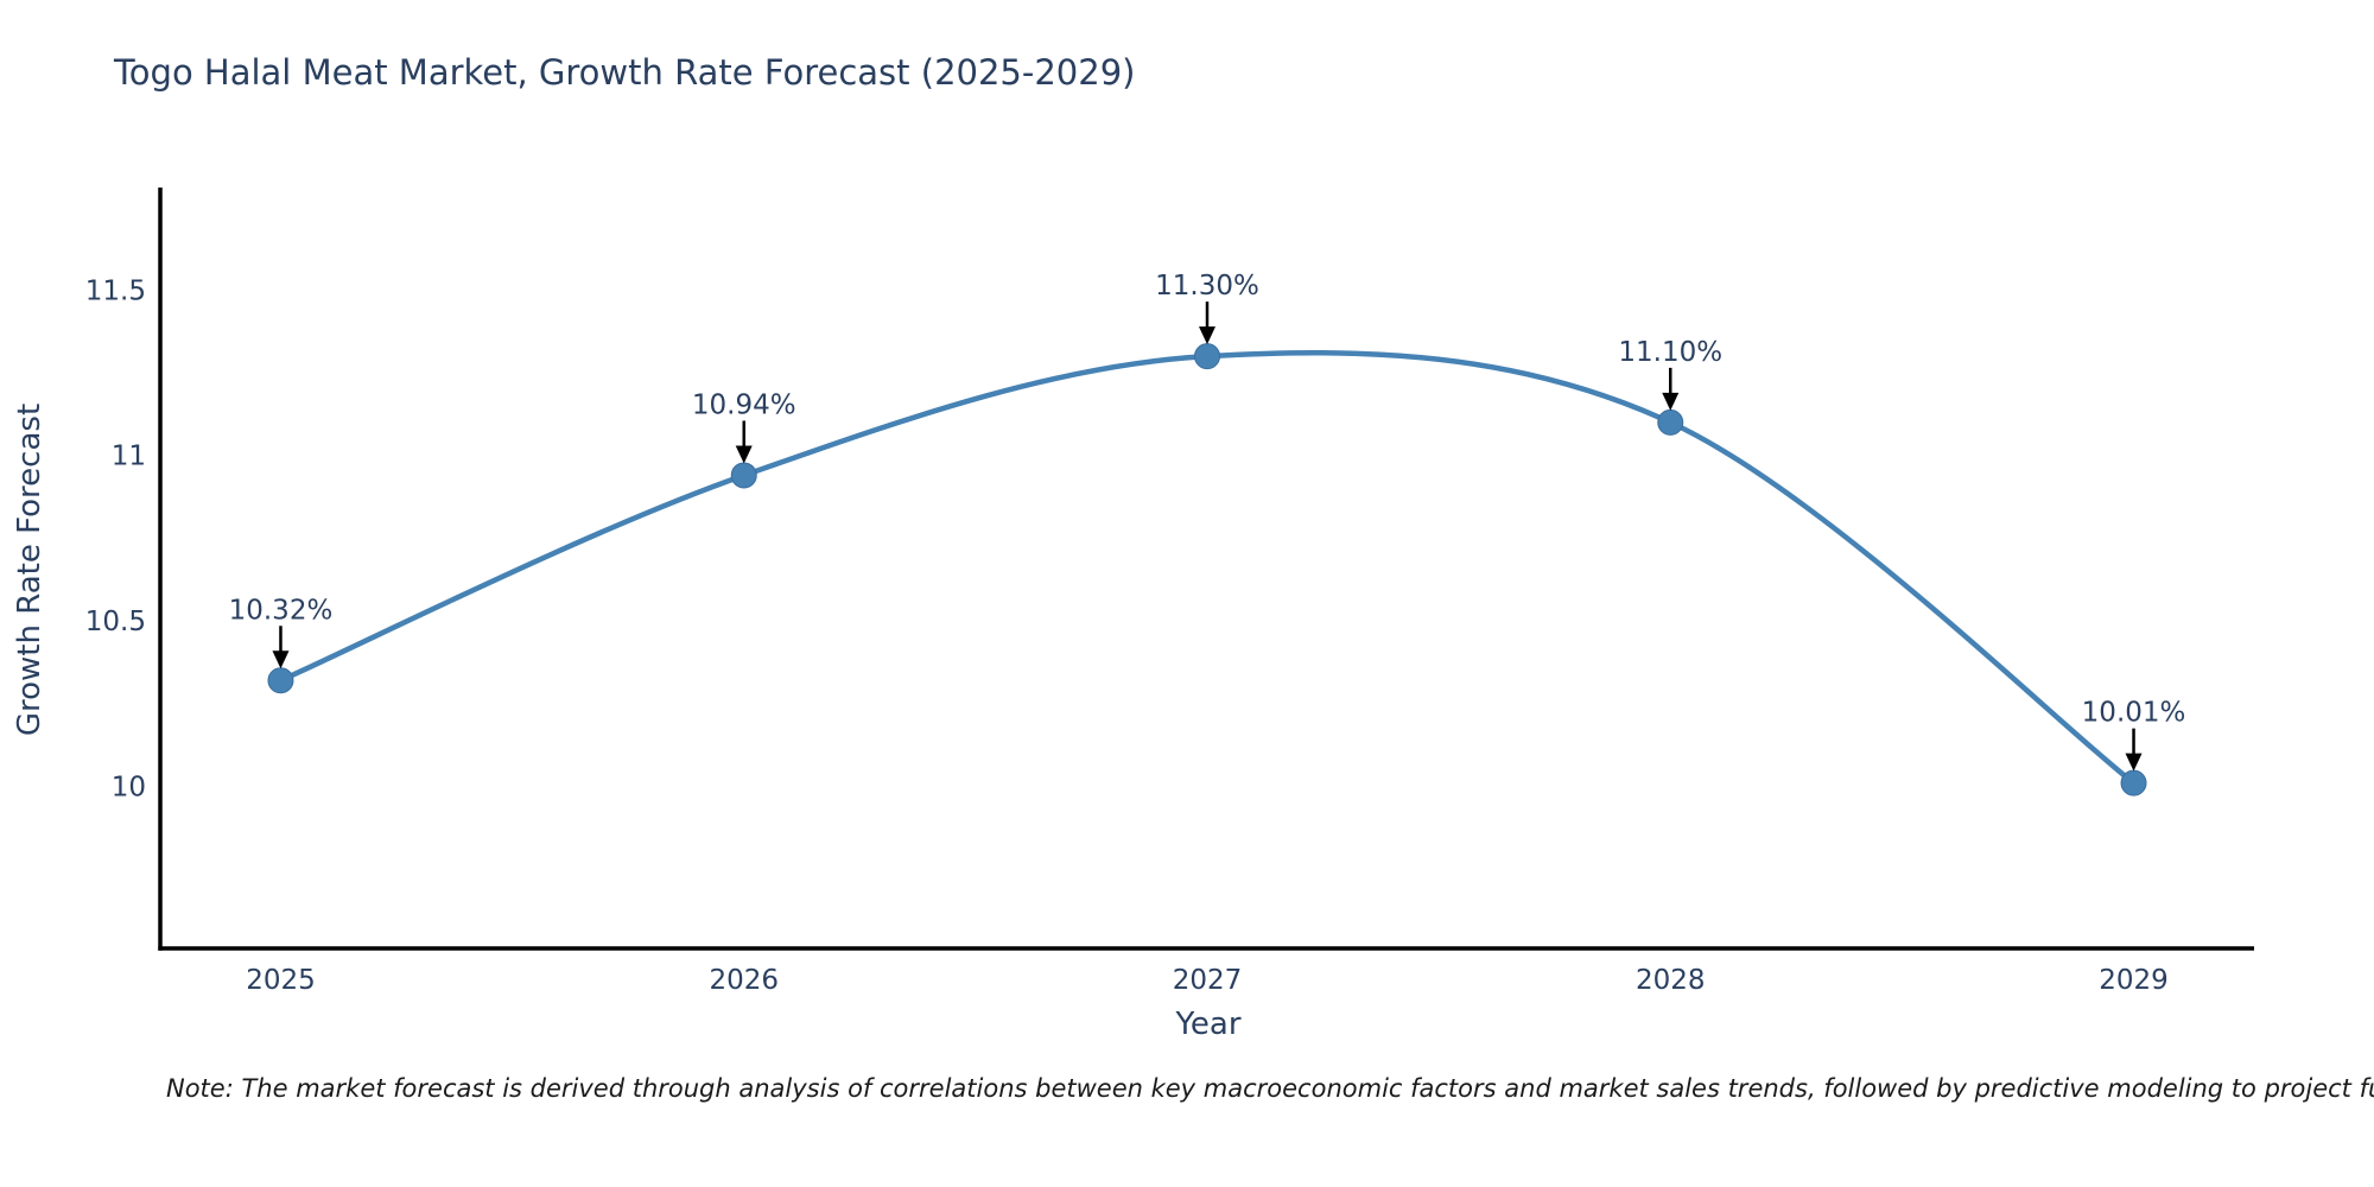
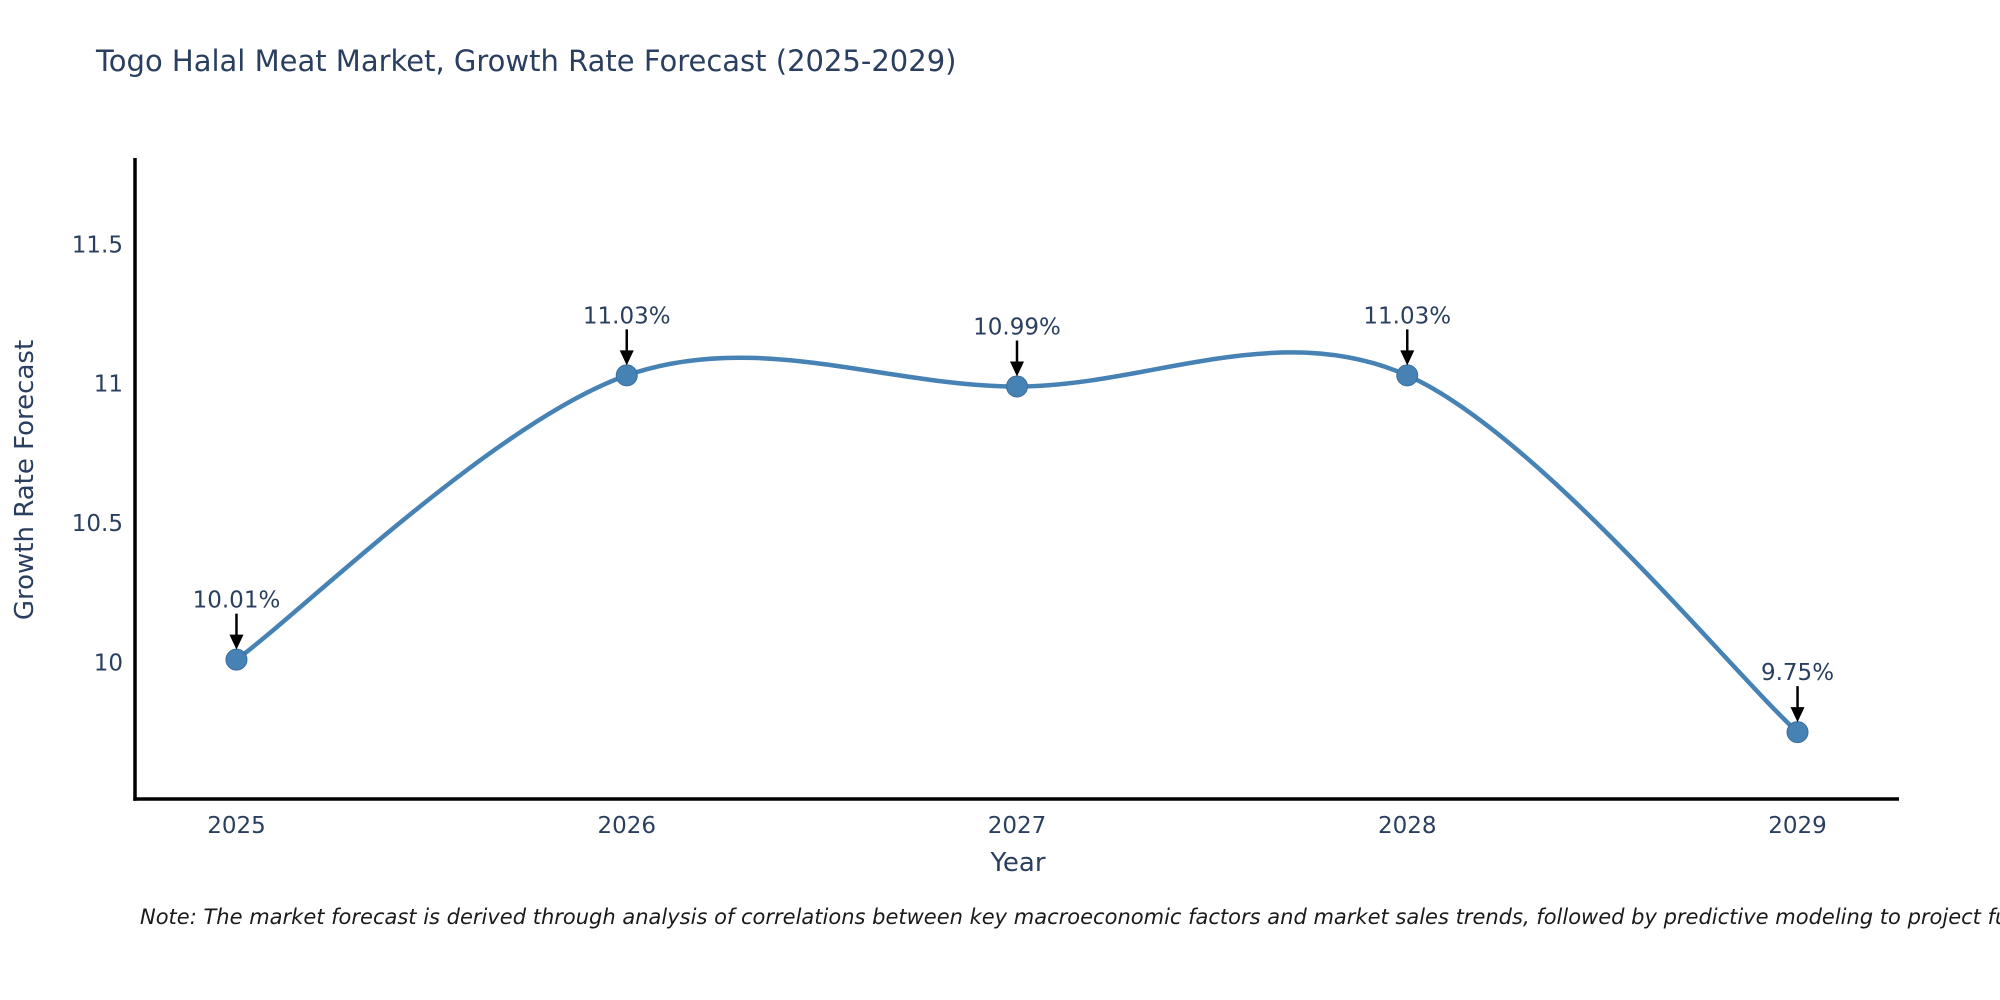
2025: 10.32% -> 10.01%
2026: 10.94% -> 11.03%
2027: 11.30% -> 10.99%
2028: 11.10% -> 11.03%
2029: 10.01% -> 9.75%
